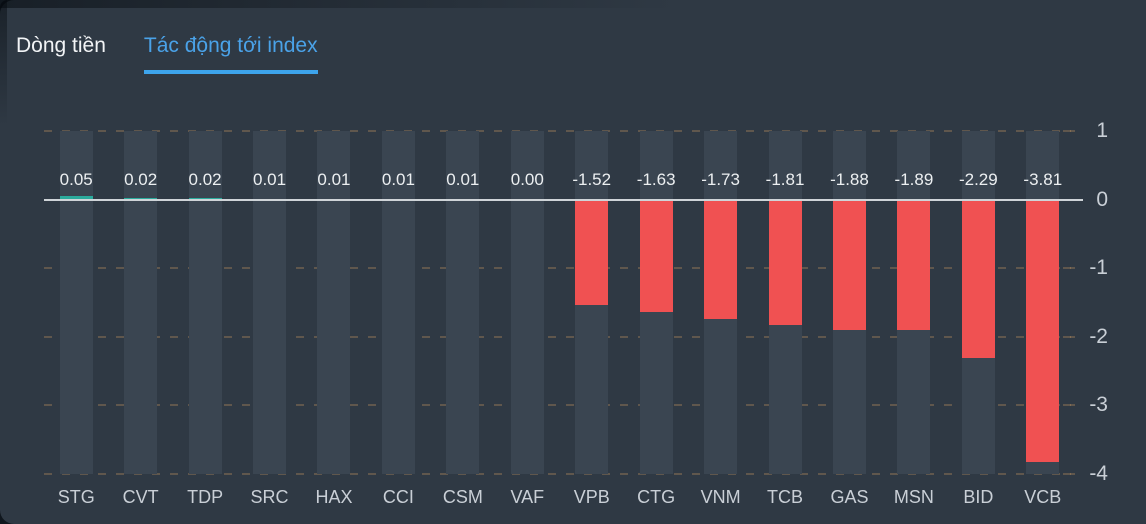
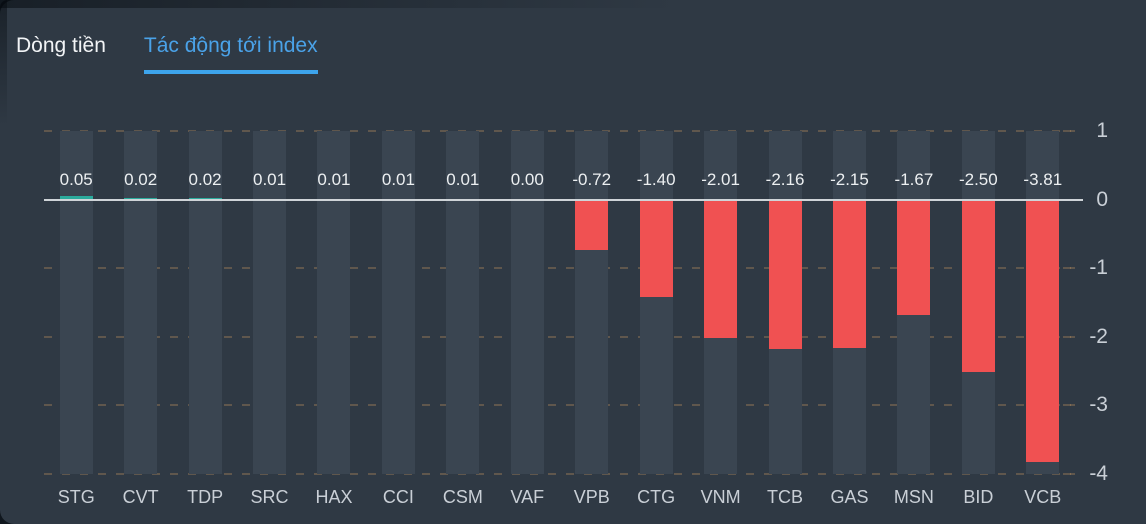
VPB: -1.52 -> -0.72
CTG: -1.63 -> -1.40
VNM: -1.73 -> -2.01
TCB: -1.81 -> -2.16
GAS: -1.88 -> -2.15
MSN: -1.89 -> -1.67
BID: -2.29 -> -2.50
